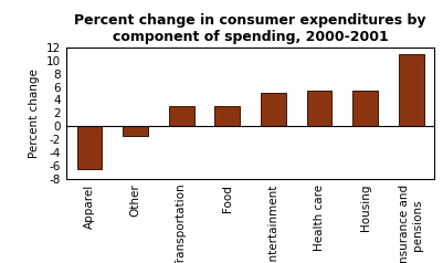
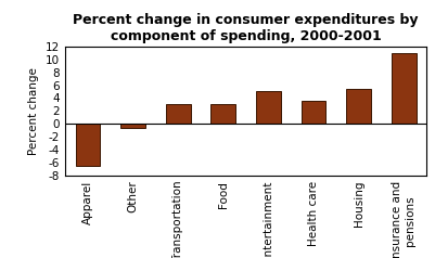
Other: -1.5 -> -0.6
Health care: 5.5 -> 3.6
